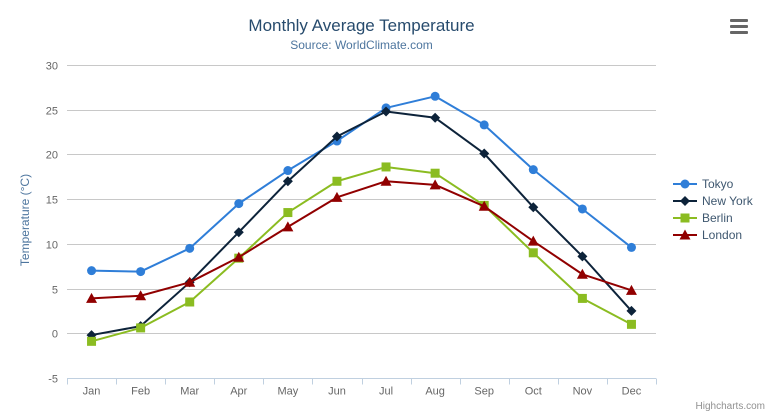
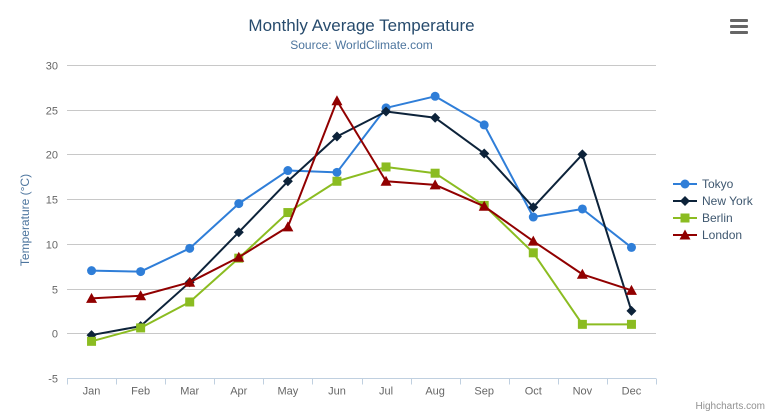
Tokyo/Jun: 22 -> 18
London/Jun: 15 -> 26
Tokyo/Oct: 18 -> 13
New York/Nov: 9 -> 20
Berlin/Nov: 4 -> 1
